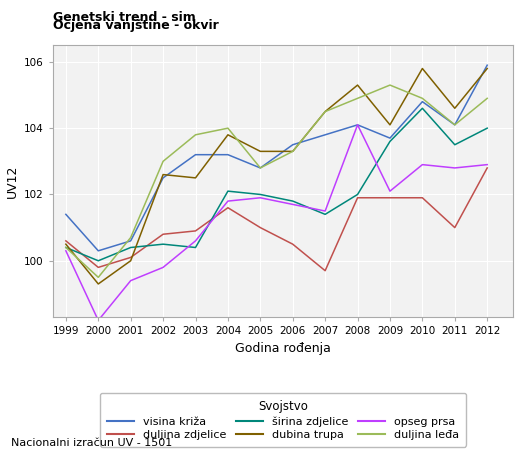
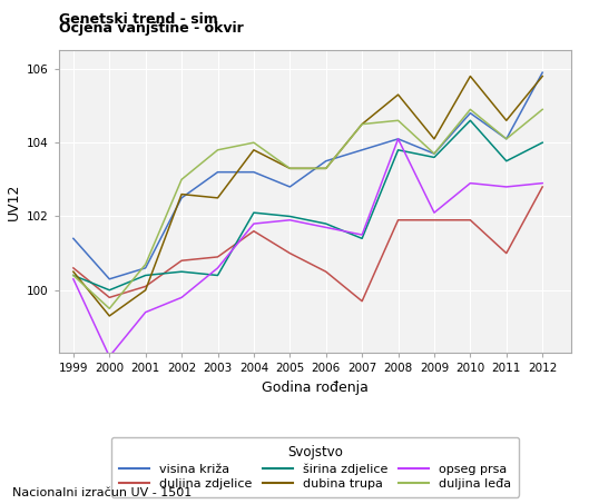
duljina leđa/2005: 102.8 -> 103.3
širina zdjelice/2008: 102.0 -> 103.8
duljina leđa/2008: 104.9 -> 104.6
duljina leđa/2009: 105.3 -> 103.7
